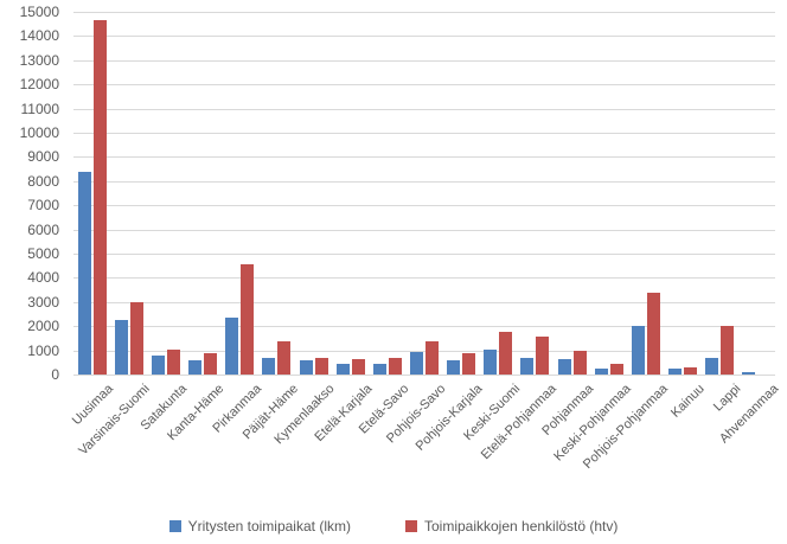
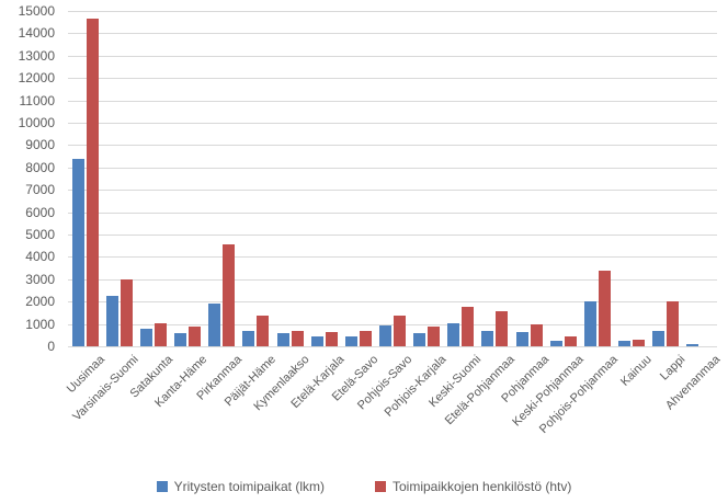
Yritysten toimipaikat (lkm)/Pirkanmaa: 2400 -> 1900
